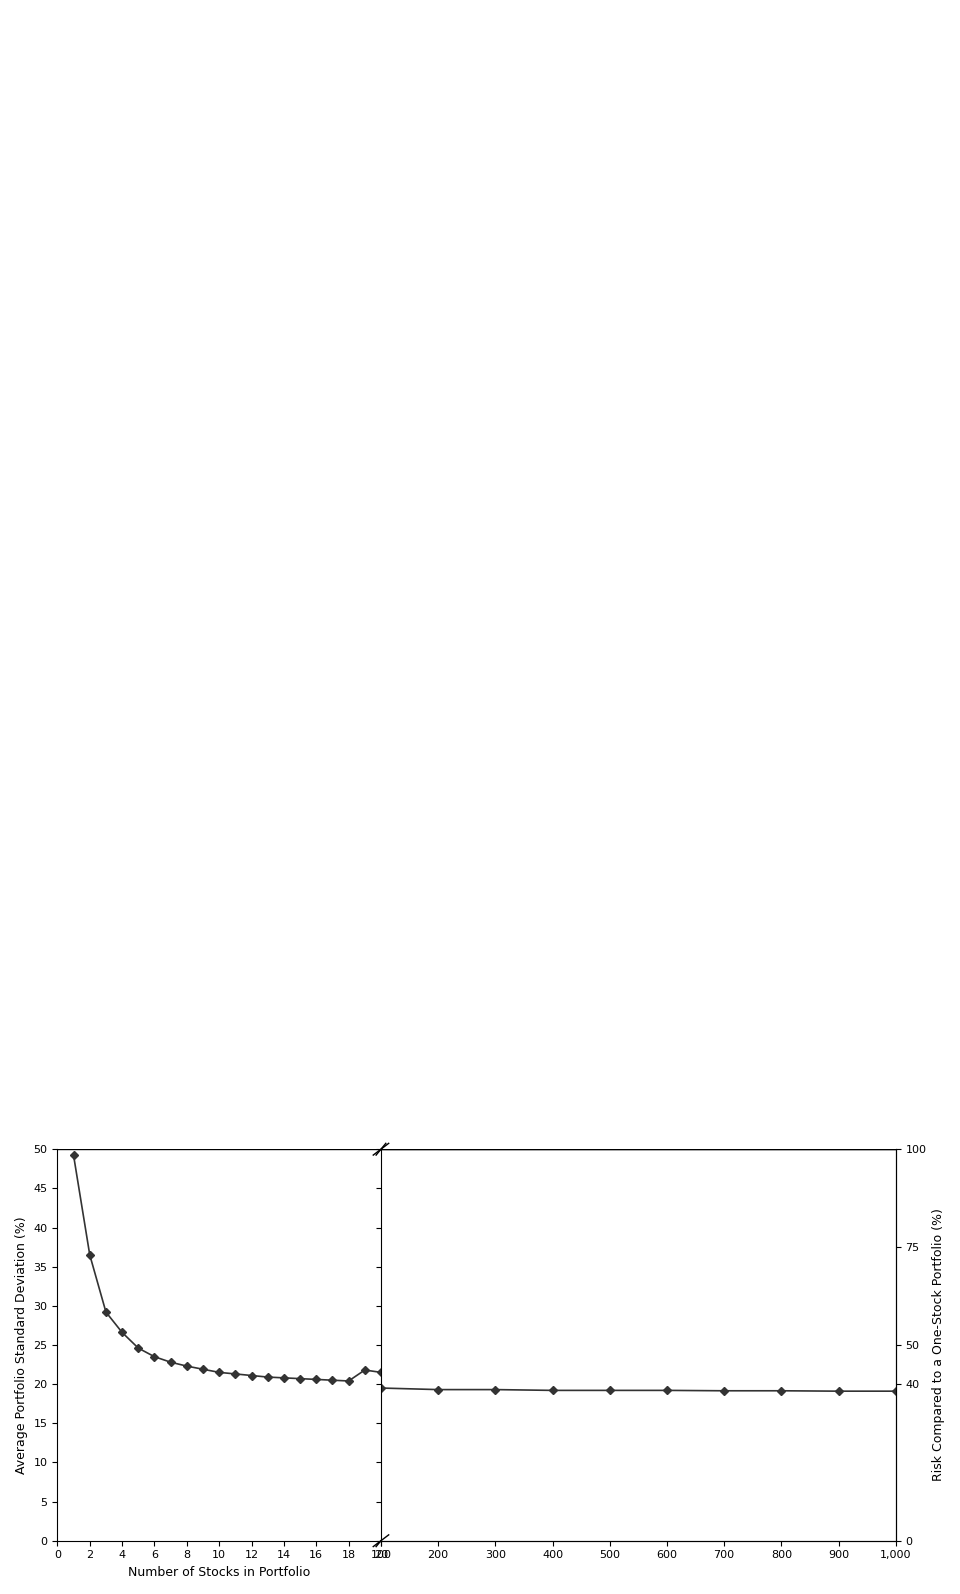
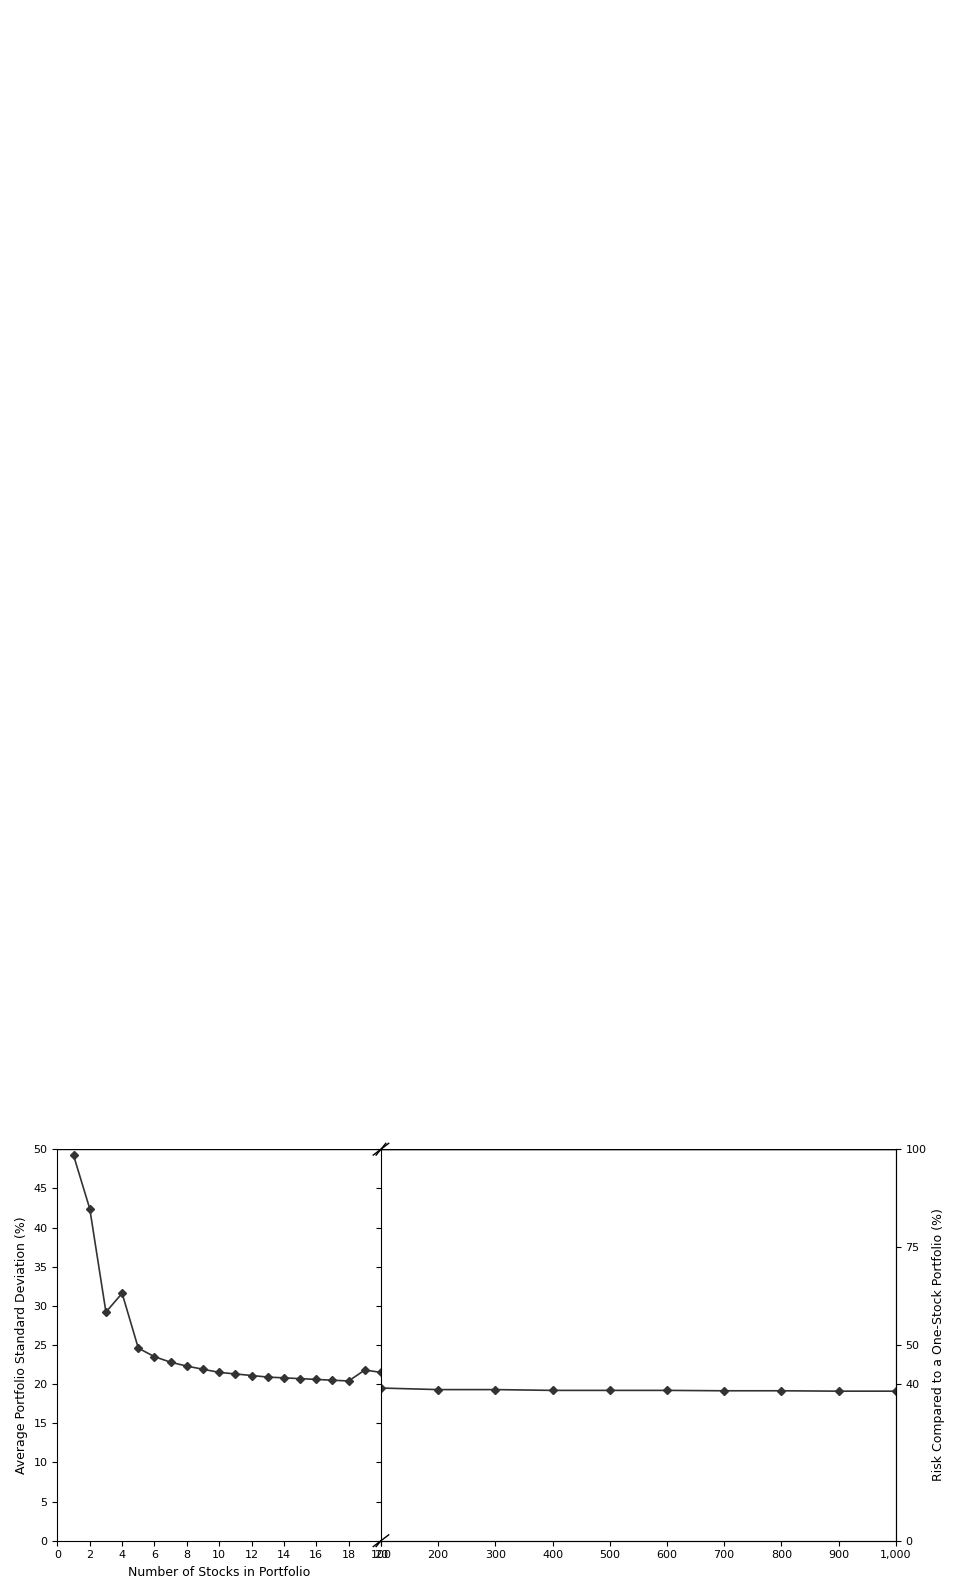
2: 36.5 -> 42.4
4: 26.6 -> 31.6
